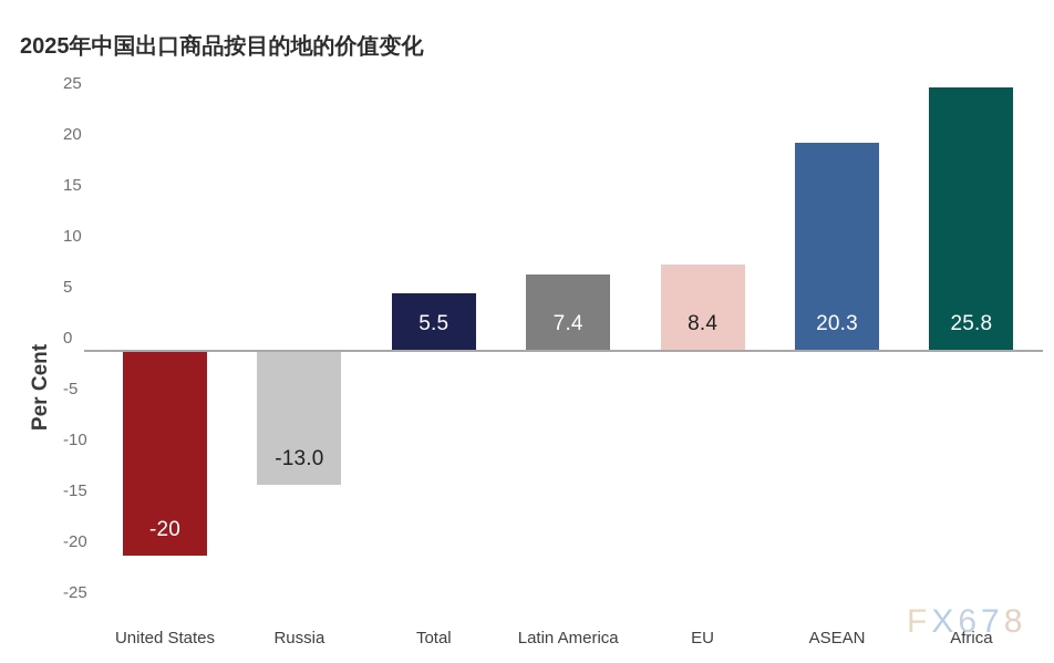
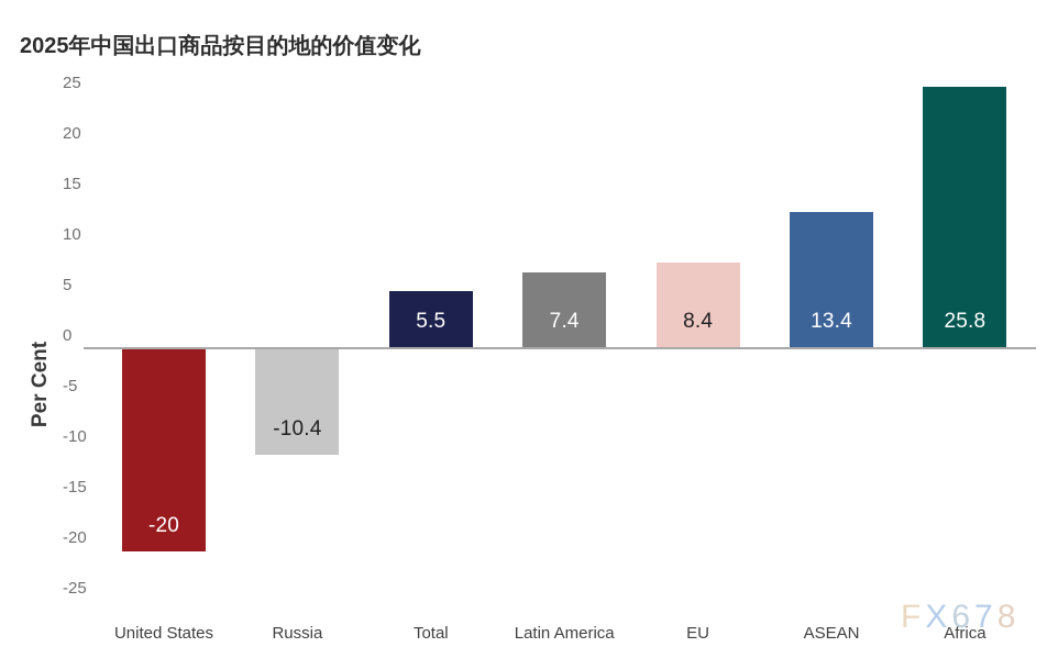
Russia: -13.0 -> -10.4
ASEAN: 20.3 -> 13.4
